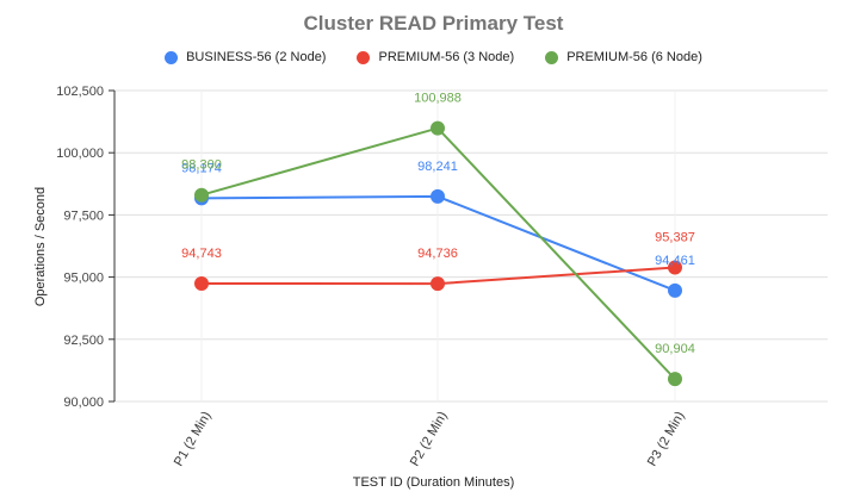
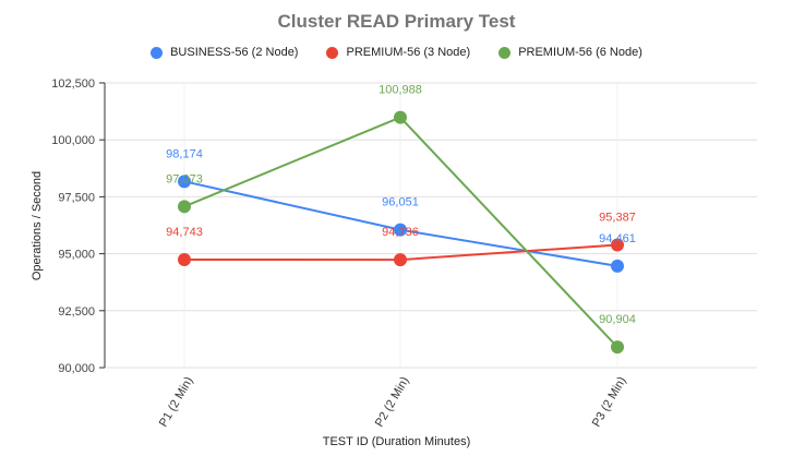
PREMIUM-56 (6 Node)/P1 (2 Min): 98,300 -> 97,073
BUSINESS-56 (2 Node)/P2 (2 Min): 98,241 -> 96,051
